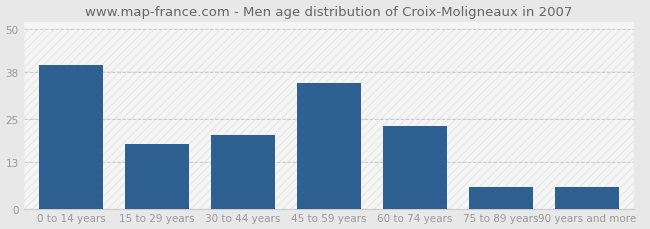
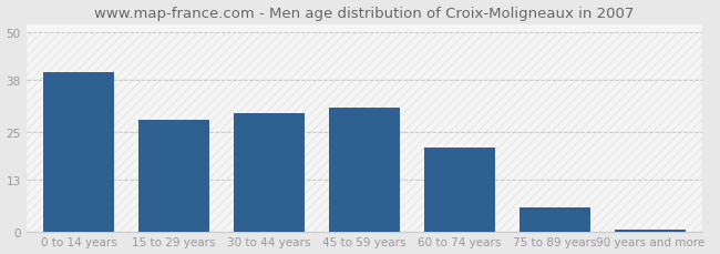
15 to 29 years: 18.0 -> 28.0
30 to 44 years: 20.5 -> 29.5
45 to 59 years: 35.0 -> 31.0
60 to 74 years: 23.0 -> 21.0
90 years and more: 6.0 -> 0.5
